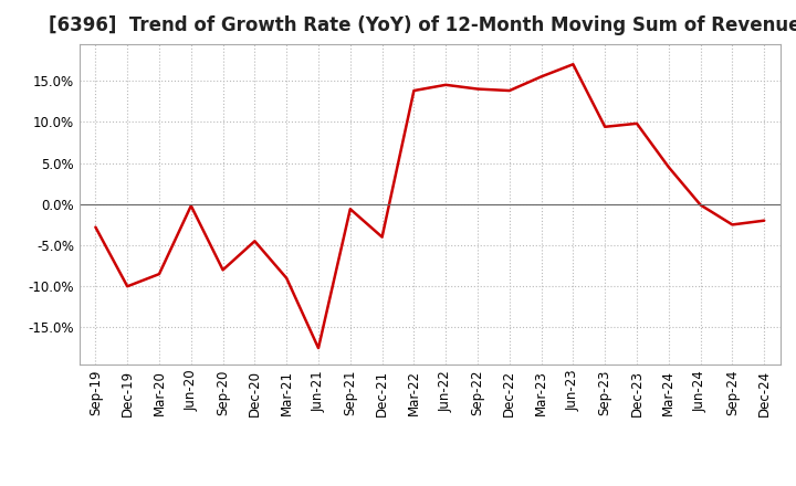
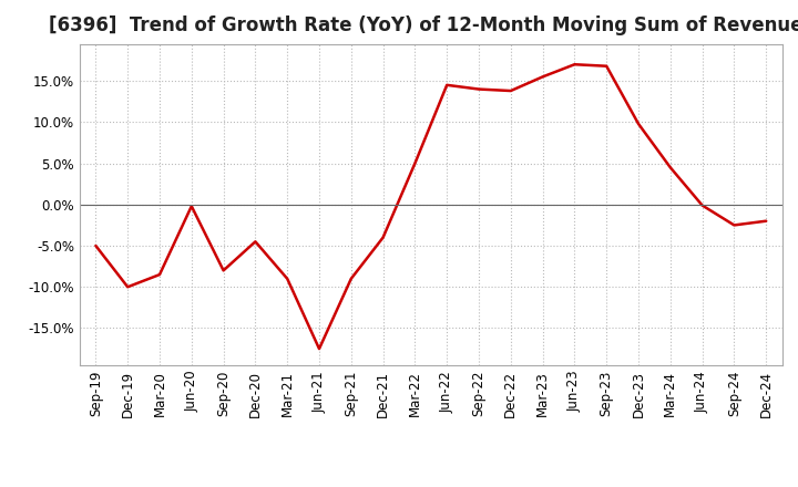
Sep-19: -2.8% -> -5.0%
Sep-21: -0.6% -> -9.0%
Mar-22: 13.8% -> 5.0%
Sep-23: 9.4% -> 16.8%
